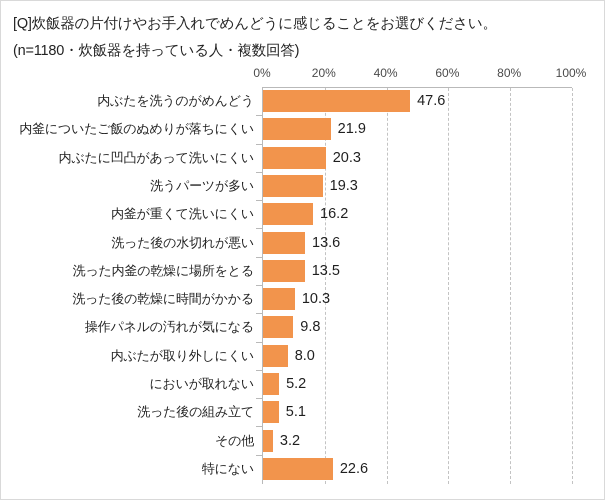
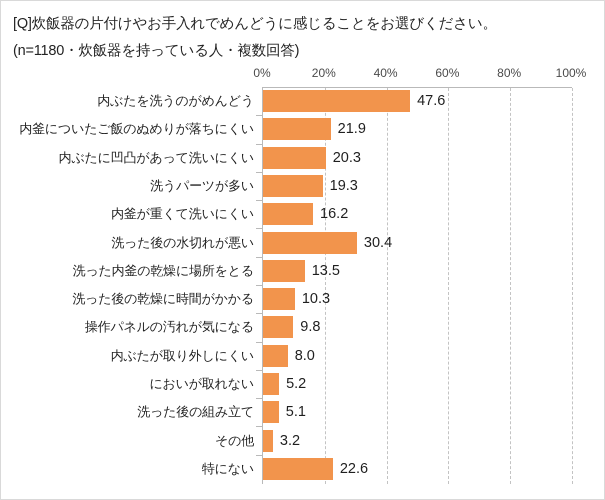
洗った後の水切れが悪い: 13.6 -> 30.4
